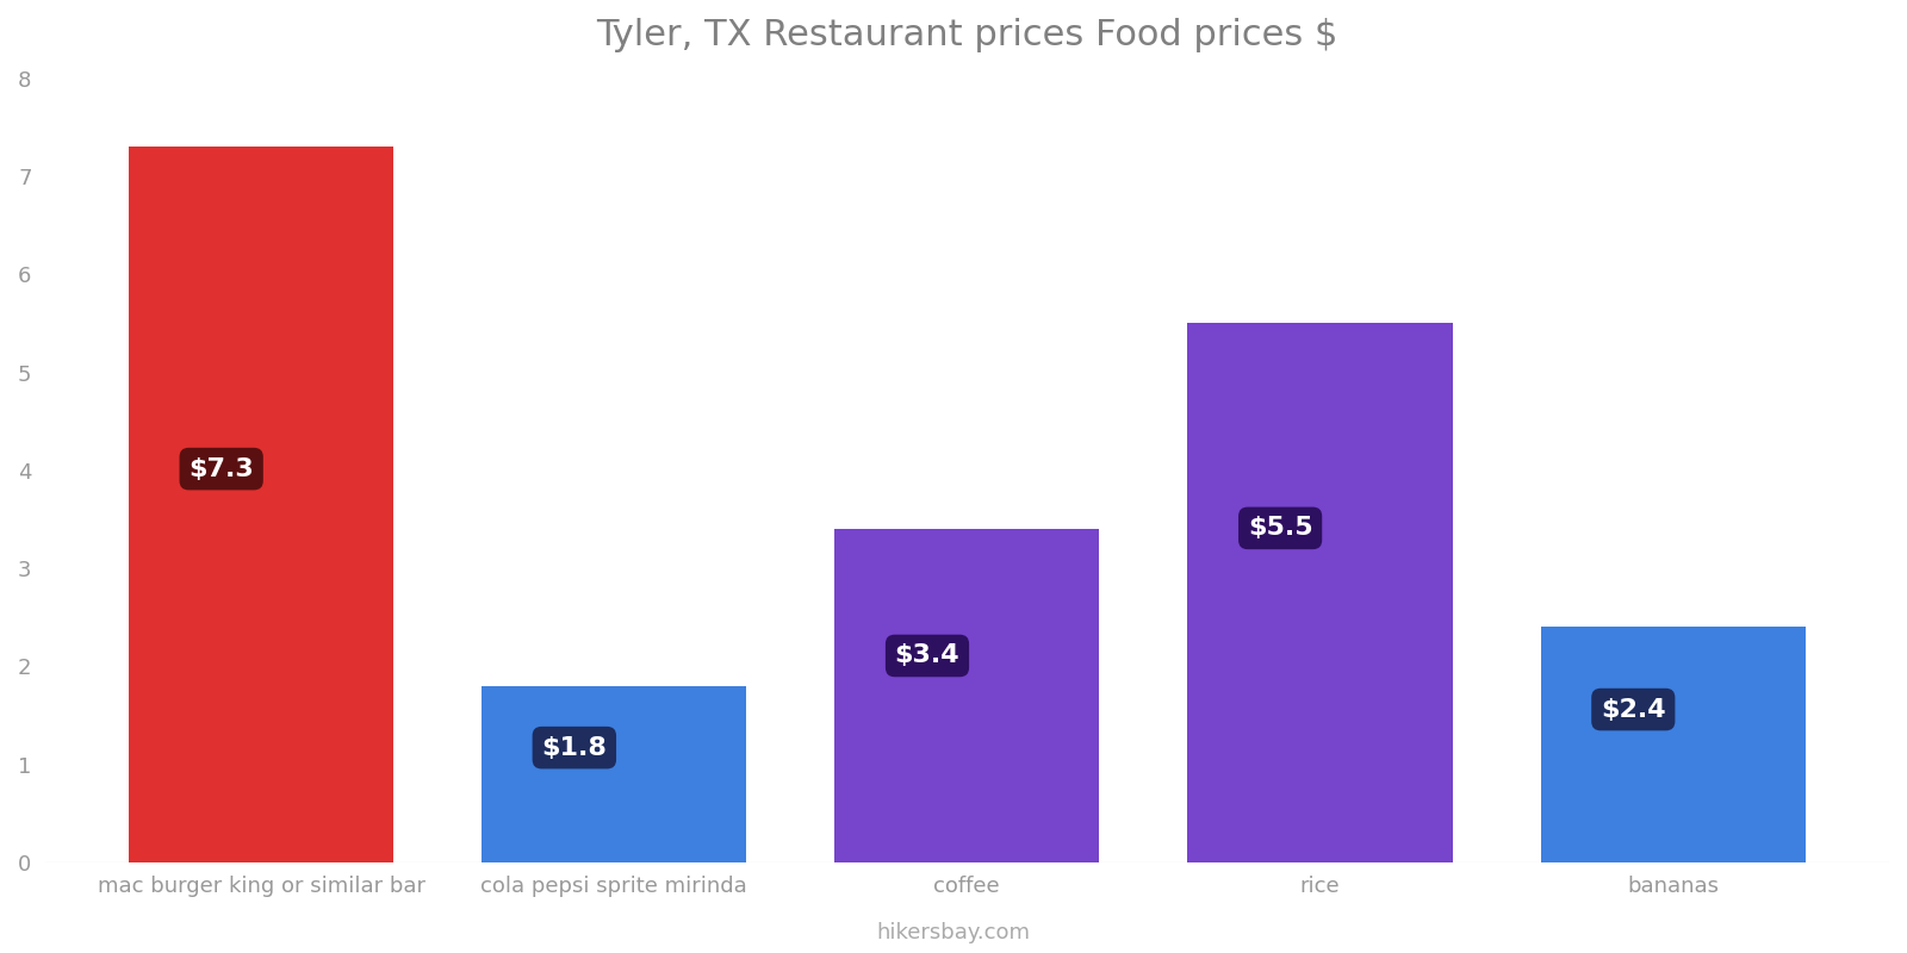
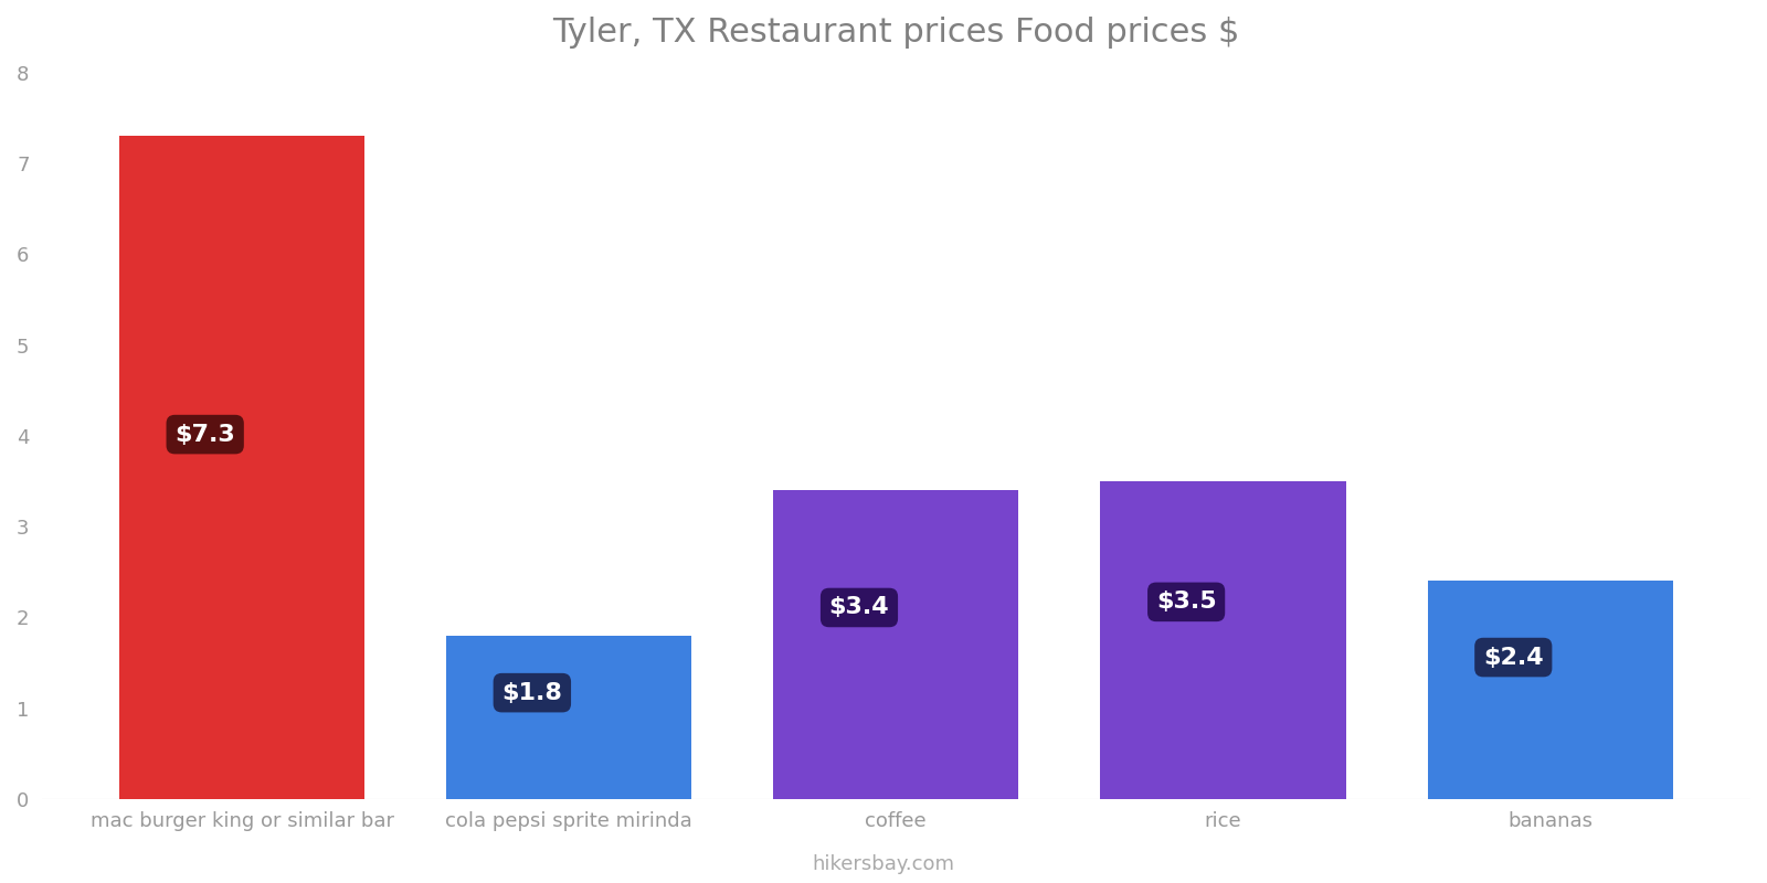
rice: $5.5 -> $3.5
